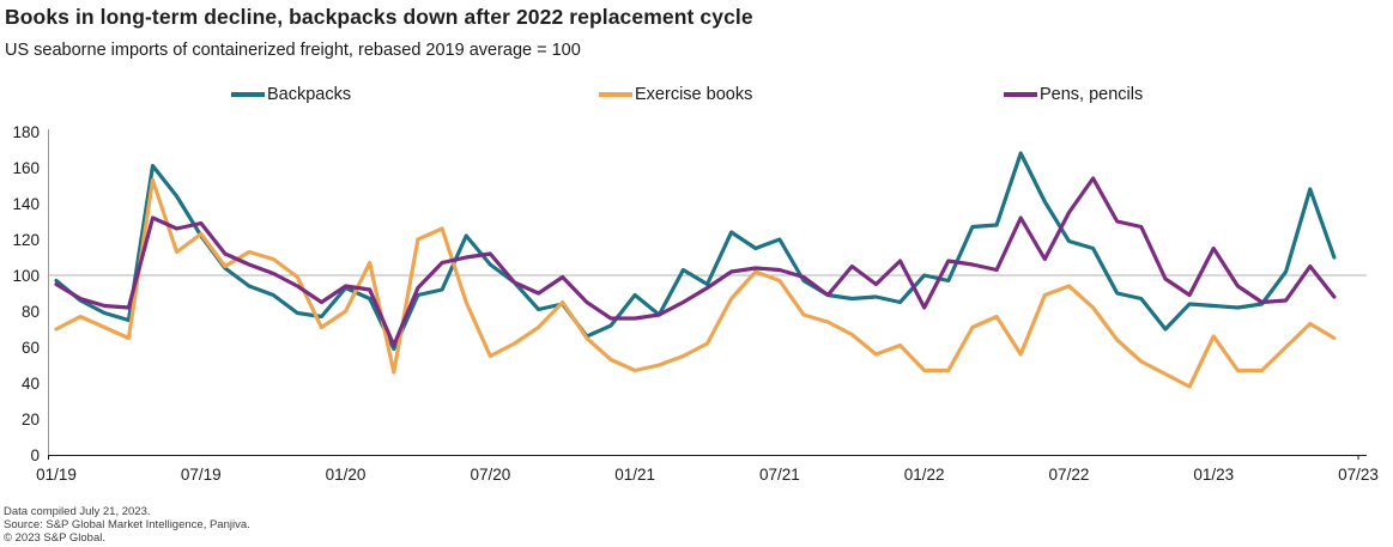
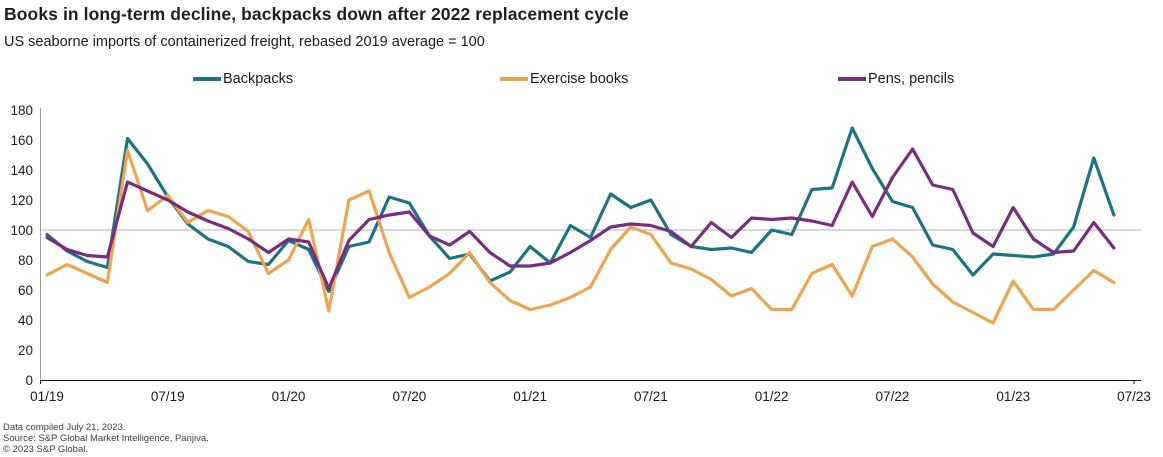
Pens, pencils/07/19: 129 -> 120
Backpacks/07/20: 106 -> 118
Pens, pencils/01/22: 82 -> 107
